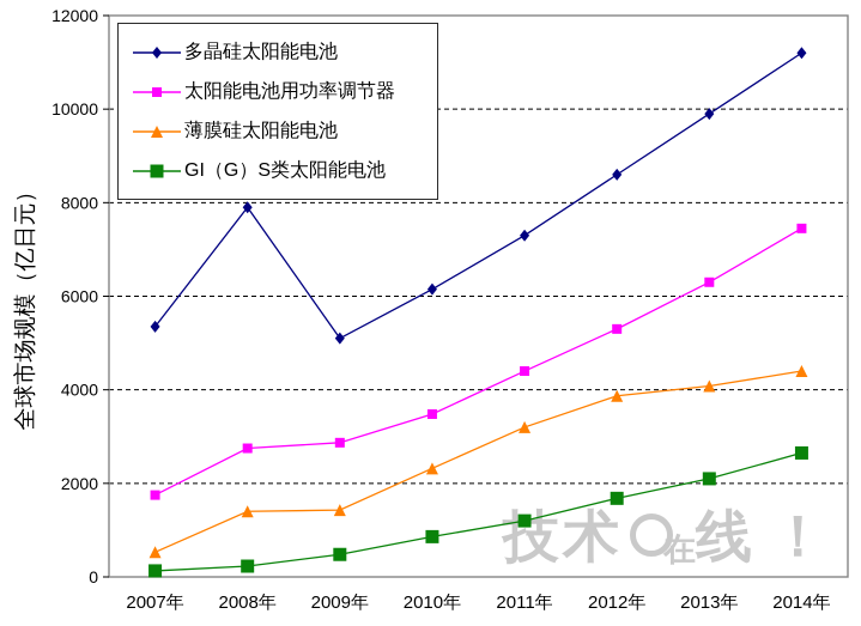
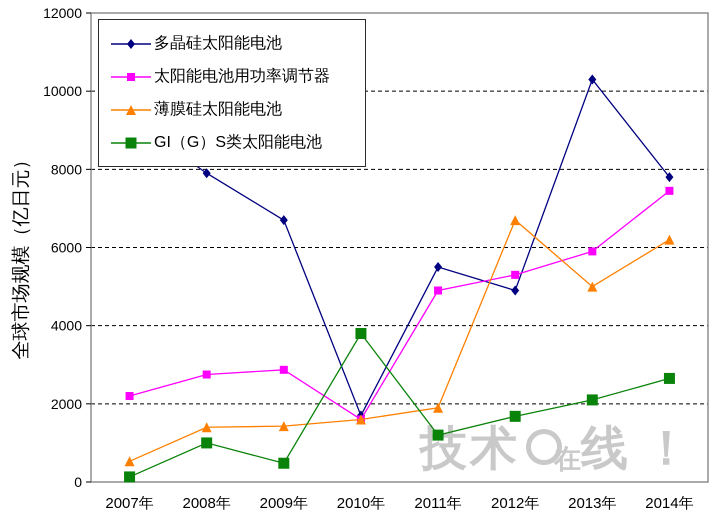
多晶硅太阳能电池/2007年: 5400 -> 9300
太阳能电池用功率调节器/2007年: 1800 -> 2200
GI（G）S类太阳能电池/2008年: 200 -> 1000
多晶硅太阳能电池/2009年: 5100 -> 6700
多晶硅太阳能电池/2010年: 6200 -> 1700
太阳能电池用功率调节器/2010年: 3500 -> 1600
薄膜硅太阳能电池/2010年: 2300 -> 1600
GI（G）S类太阳能电池/2010年: 900 -> 3800
多晶硅太阳能电池/2011年: 7300 -> 5500
太阳能电池用功率调节器/2011年: 4400 -> 4900
薄膜硅太阳能电池/2011年: 3200 -> 1900
多晶硅太阳能电池/2012年: 8600 -> 4900
薄膜硅太阳能电池/2012年: 3900 -> 6700
多晶硅太阳能电池/2013年: 9900 -> 10300
太阳能电池用功率调节器/2013年: 6300 -> 5900
薄膜硅太阳能电池/2013年: 4100 -> 5000
多晶硅太阳能电池/2014年: 11200 -> 7800
薄膜硅太阳能电池/2014年: 4400 -> 6200
